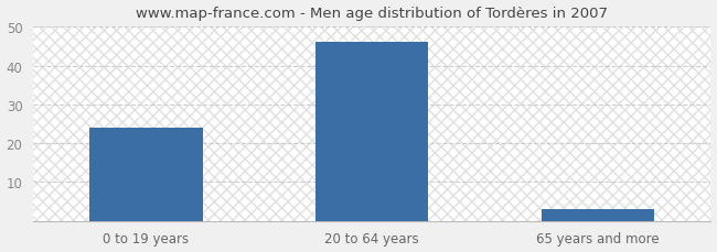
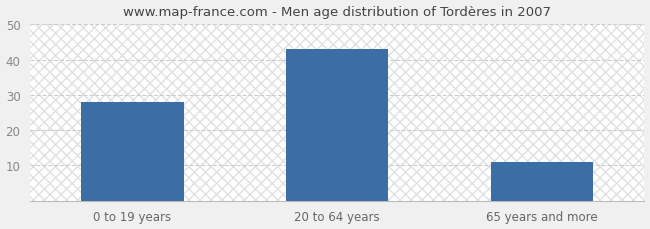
0 to 19 years: 24 -> 28
20 to 64 years: 46 -> 43
65 years and more: 3 -> 11
